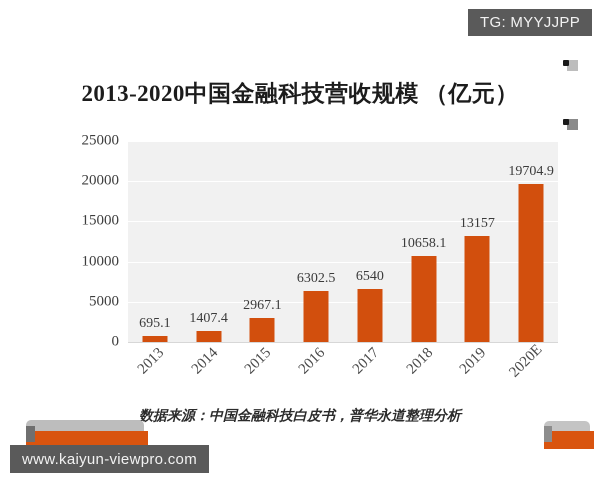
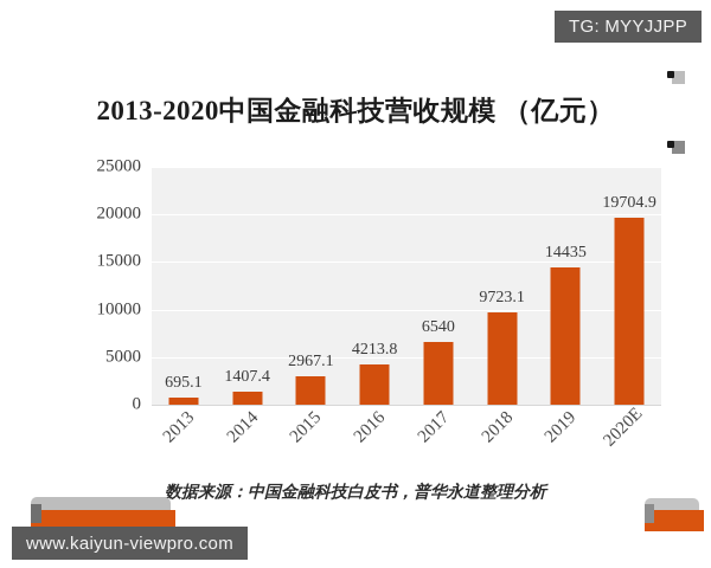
2016: 6302.5 -> 4213.8
2018: 10658.1 -> 9723.1
2019: 13157 -> 14435
